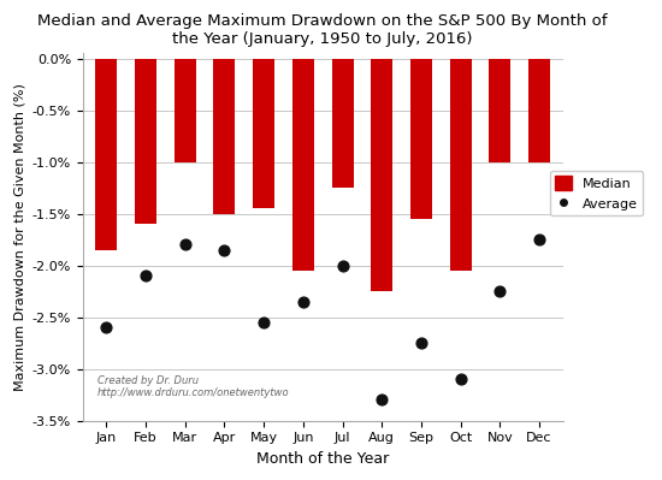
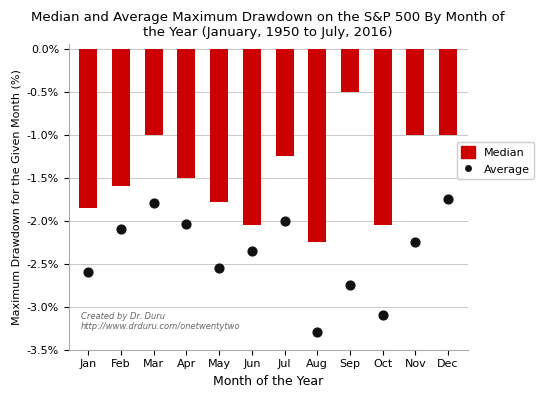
Average/Apr: -1.85% -> -2.04%
Median/May: -1.45% -> -1.78%
Median/Sep: -1.55% -> -0.50%
